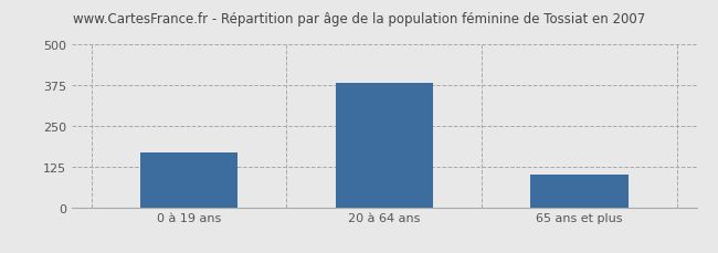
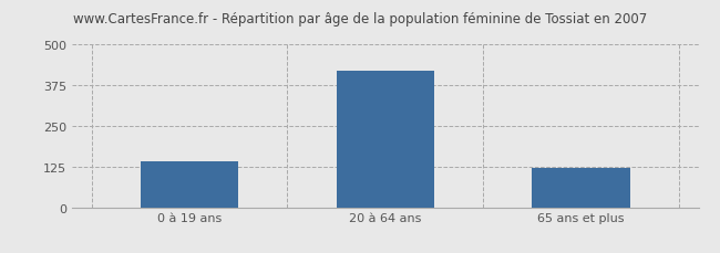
0 à 19 ans: 170 -> 140
20 à 64 ans: 383 -> 420
65 ans et plus: 100 -> 120
